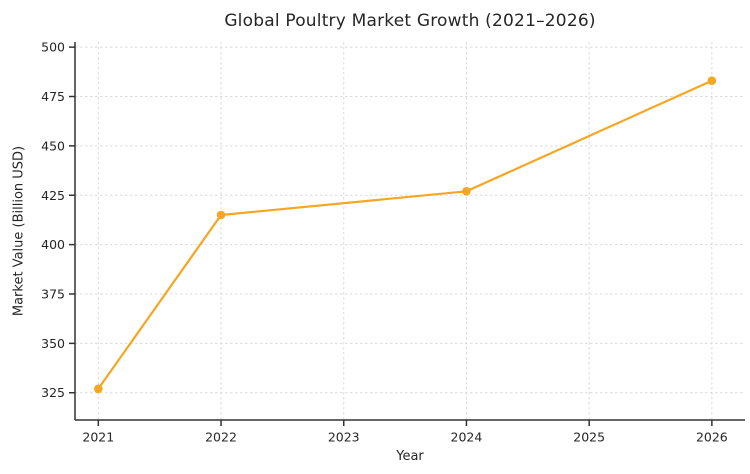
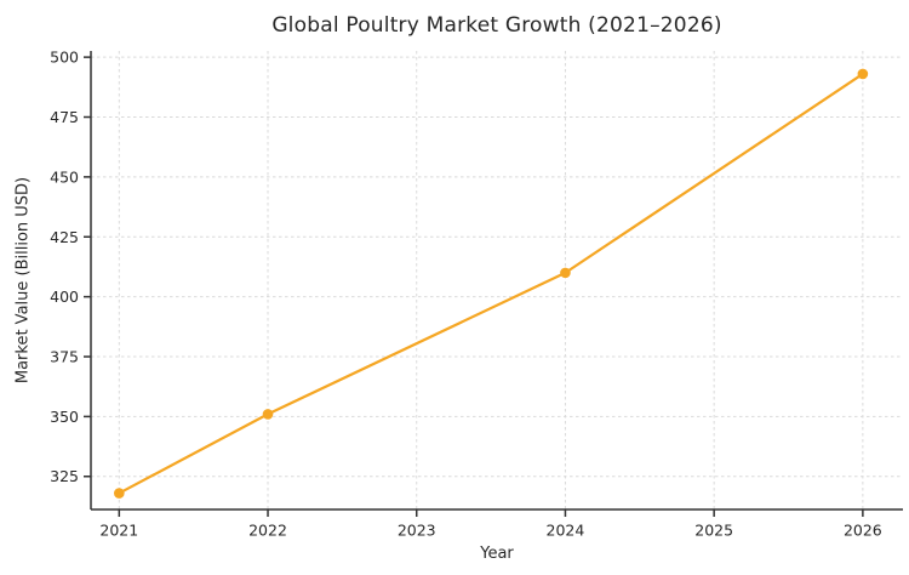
2021: 327 -> 318
2022: 415 -> 351
2024: 427 -> 410
2026: 483 -> 493
